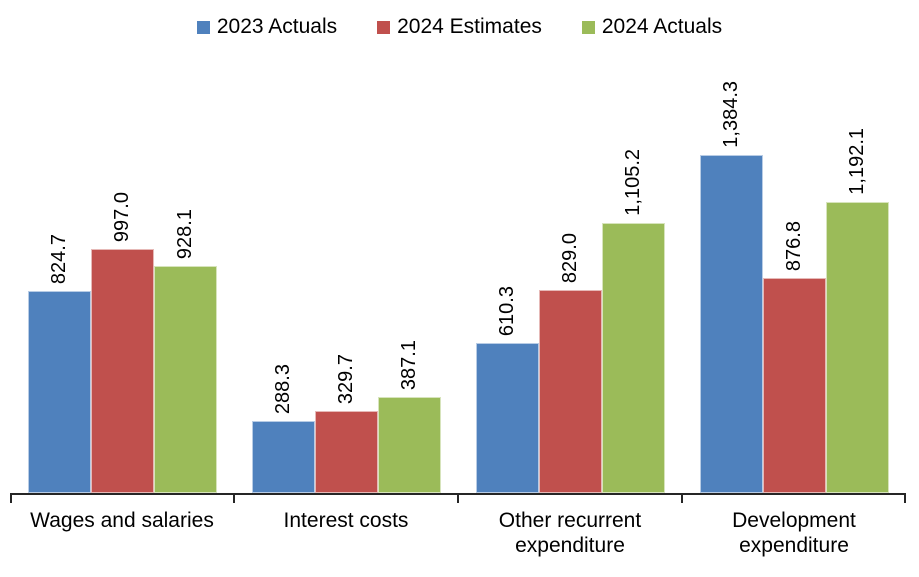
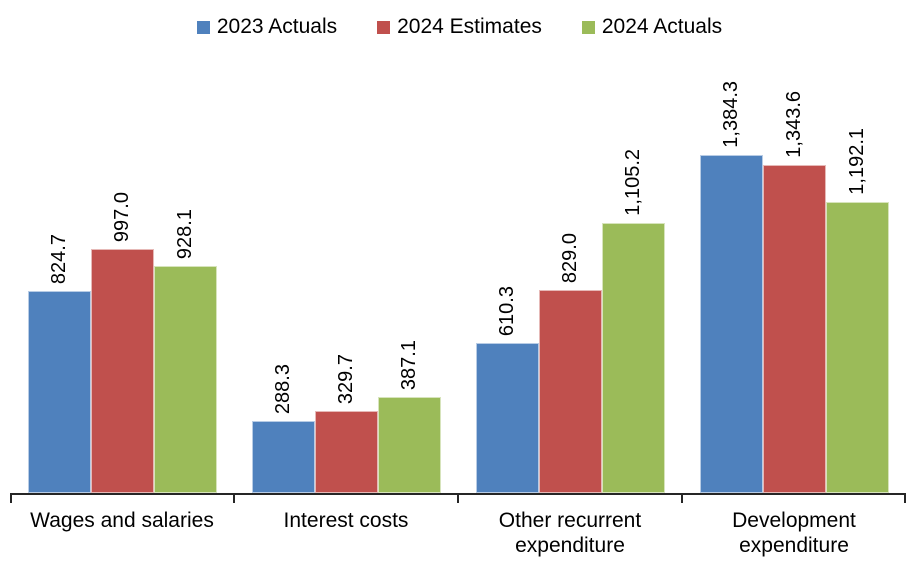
2024 Estimates/Development expenditure: 876.8 -> 1,343.6
